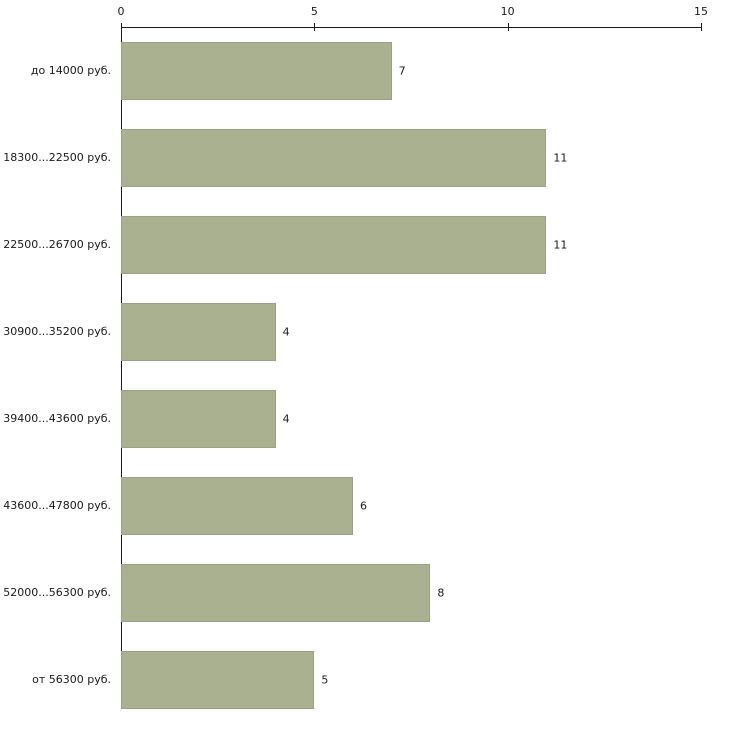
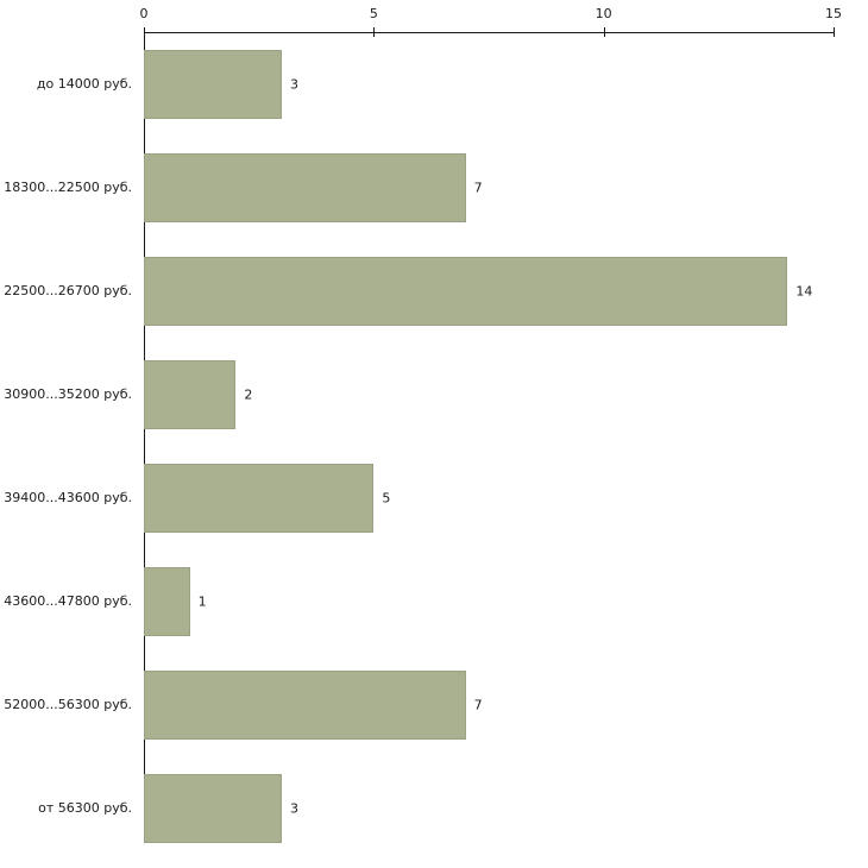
до 14000 руб.: 7 -> 3
18300...22500 руб.: 11 -> 7
22500...26700 руб.: 11 -> 14
30900...35200 руб.: 4 -> 2
39400...43600 руб.: 4 -> 5
43600...47800 руб.: 6 -> 1
52000...56300 руб.: 8 -> 7
от 56300 руб.: 5 -> 3
